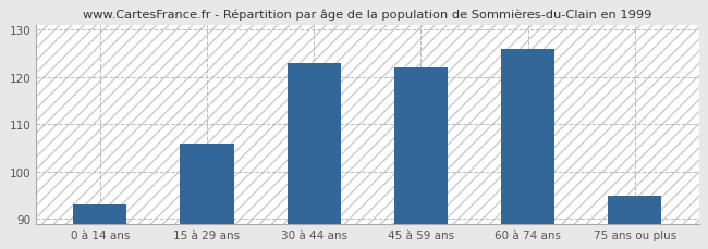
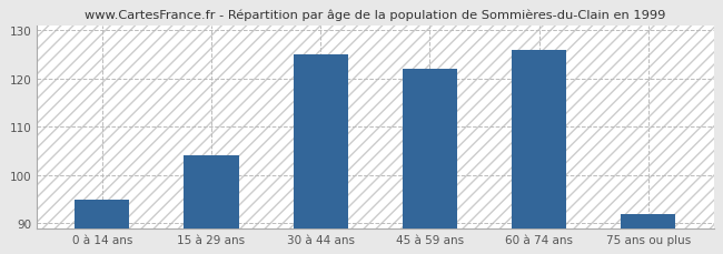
0 à 14 ans: 93 -> 95
15 à 29 ans: 106 -> 104
30 à 44 ans: 123 -> 125
75 ans ou plus: 95 -> 92
